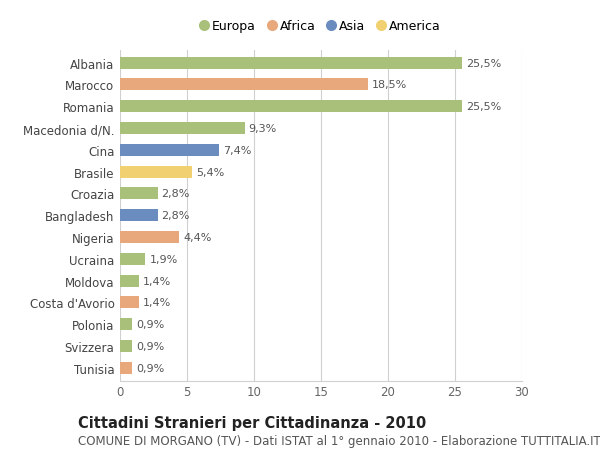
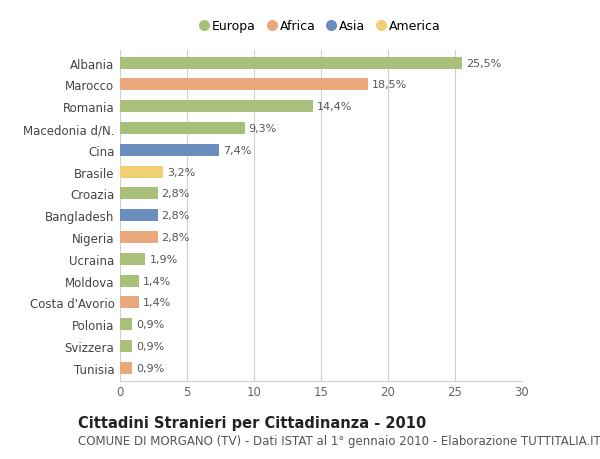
Romania: 25,5% -> 14,4%
Brasile: 5,4% -> 3,2%
Nigeria: 4,4% -> 2,8%
